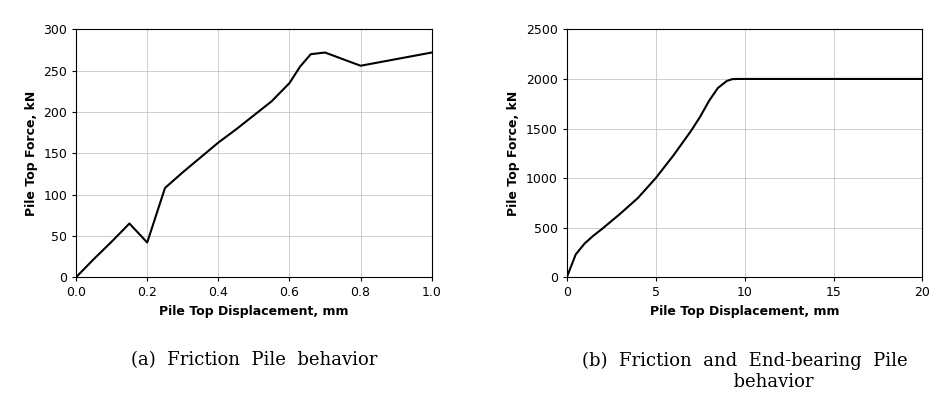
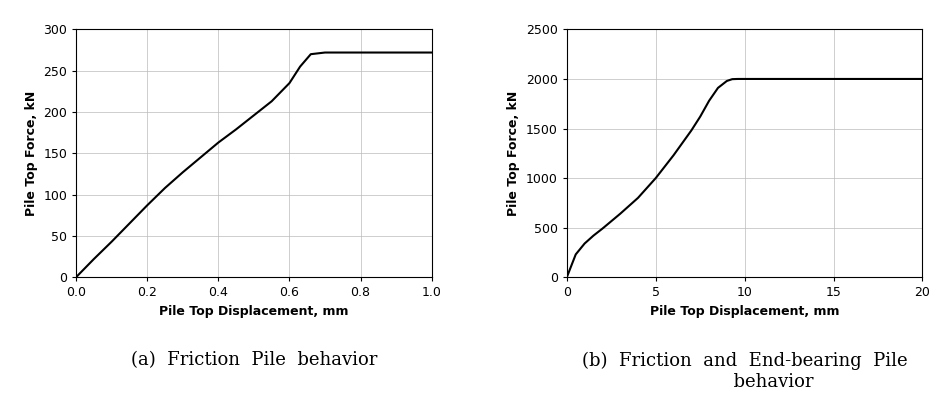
0.2: 42 -> 87
0.8: 256 -> 272
